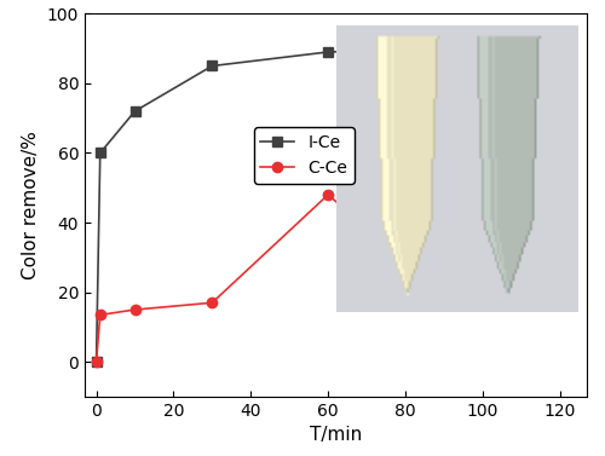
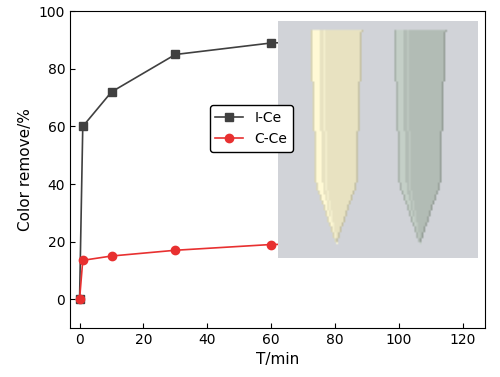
C-Ce/60: 48.0 -> 19.0
